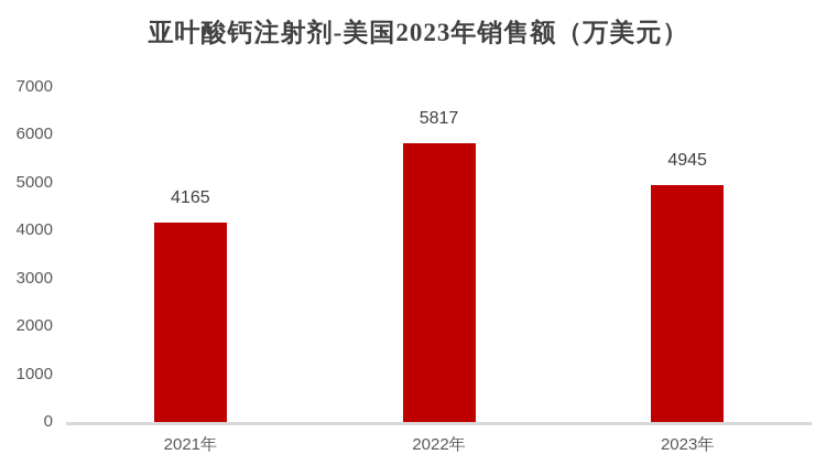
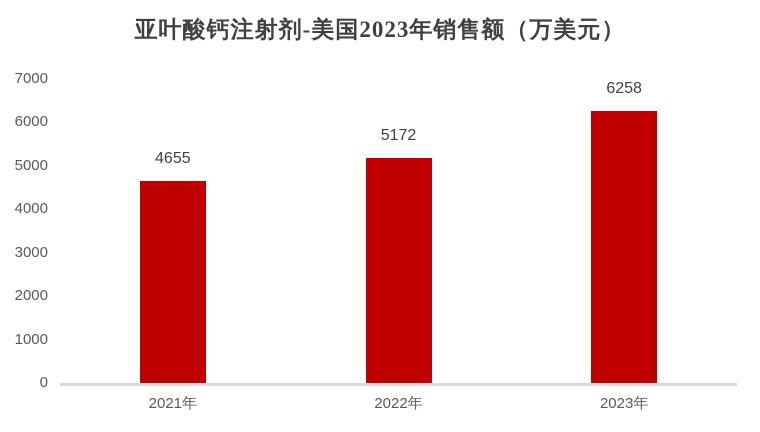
2021年: 4165 -> 4655
2022年: 5817 -> 5172
2023年: 4945 -> 6258
